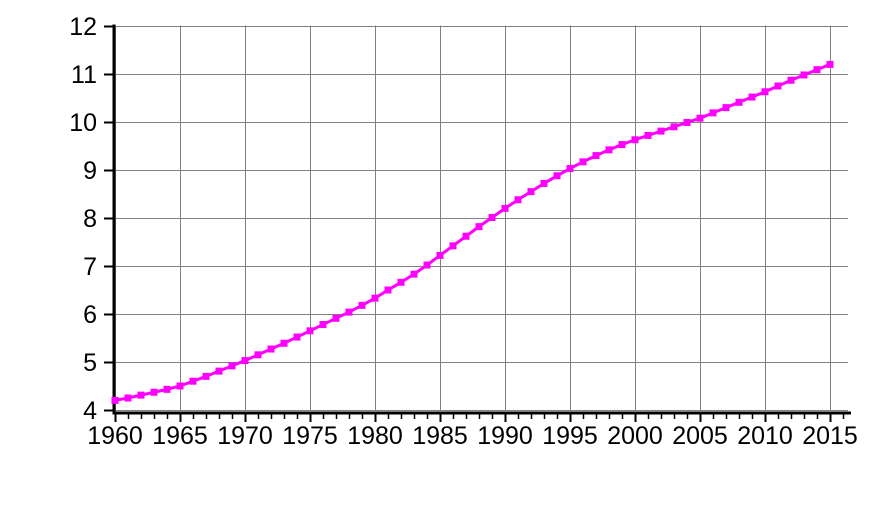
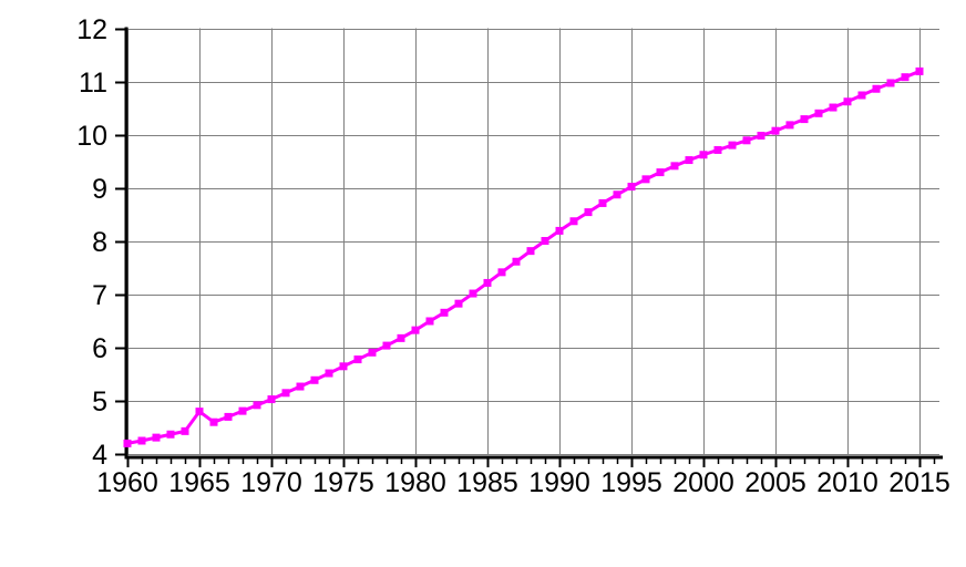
1965: 4.5 -> 4.8
